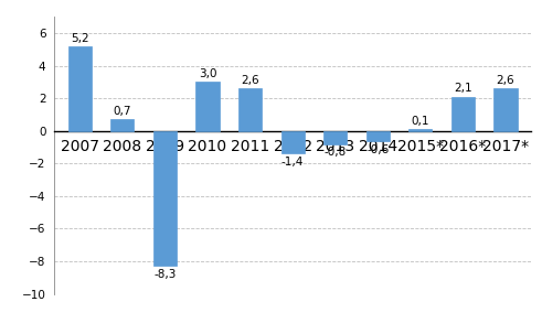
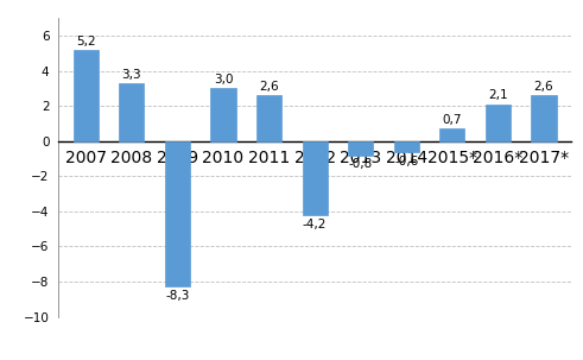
2008: 0,7 -> 3,3
2012: -1,4 -> -4,2
2015*: 0,1 -> 0,7
